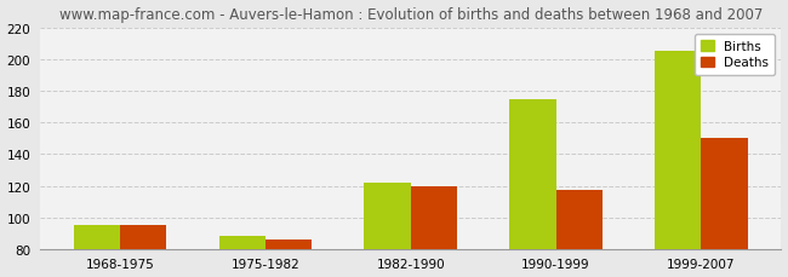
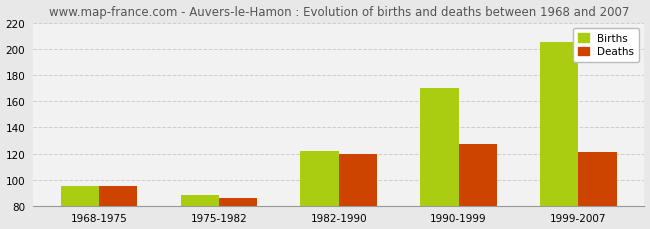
Births/1990-1999: 175 -> 170
Deaths/1990-1999: 117 -> 127
Deaths/1999-2007: 150 -> 121
